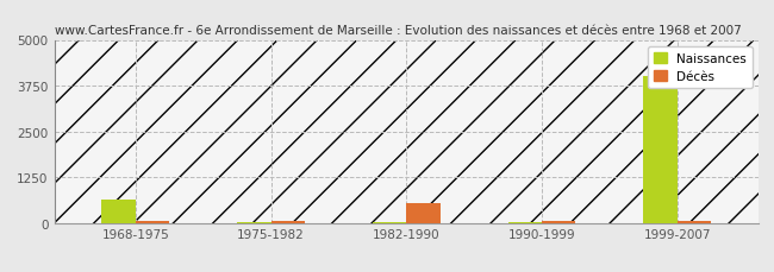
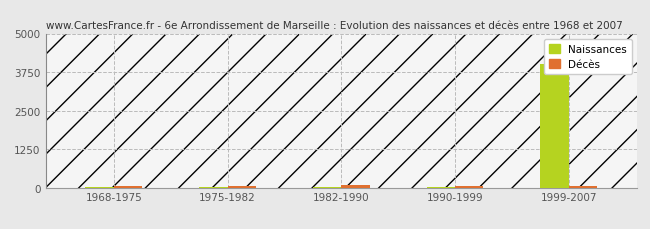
Naissances/1968-1975: 650 -> 30
Décès/1982-1990: 550 -> 80
